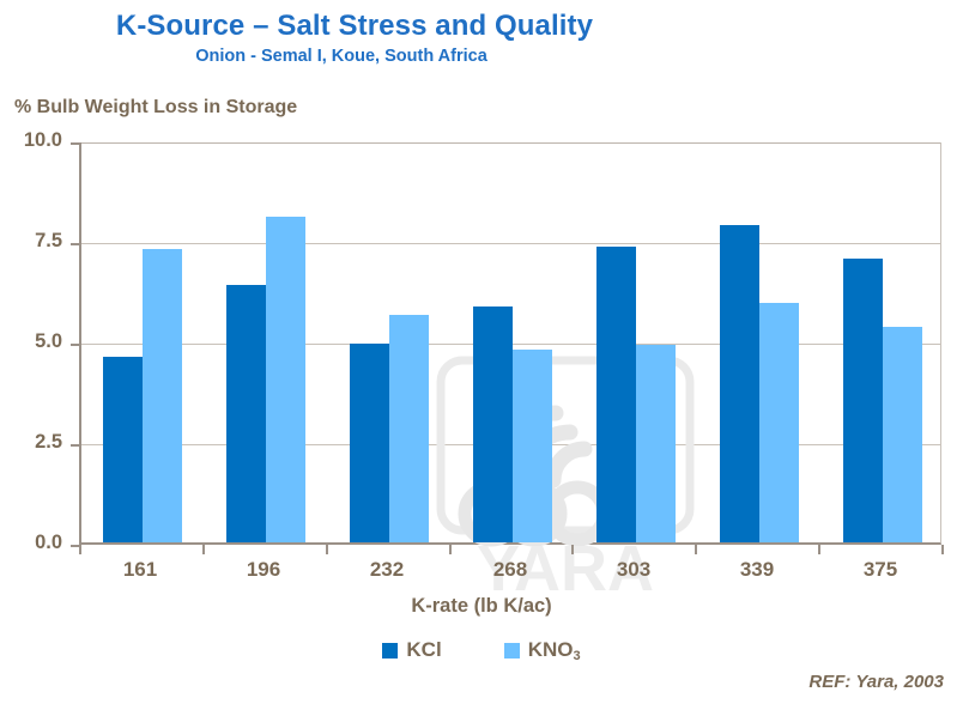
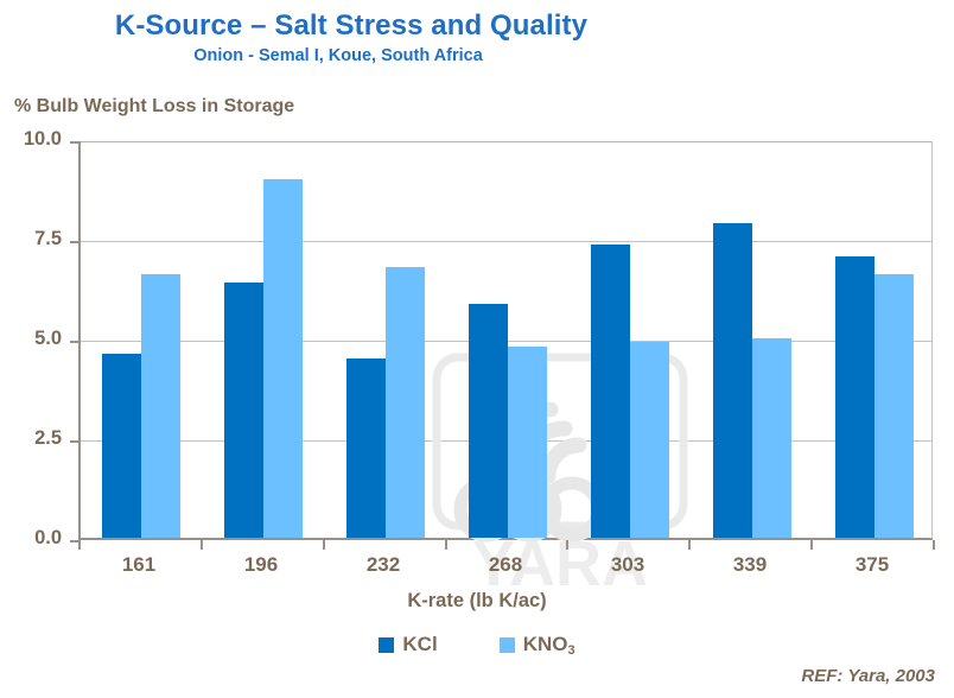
KNO3/161: 7.3 -> 6.6
KNO3/196: 8.1 -> 9.0
KCl/232: 5.0 -> 4.5
KNO3/232: 5.7 -> 6.8
KNO3/339: 6.0 -> 5.0
KNO3/375: 5.3 -> 6.6
